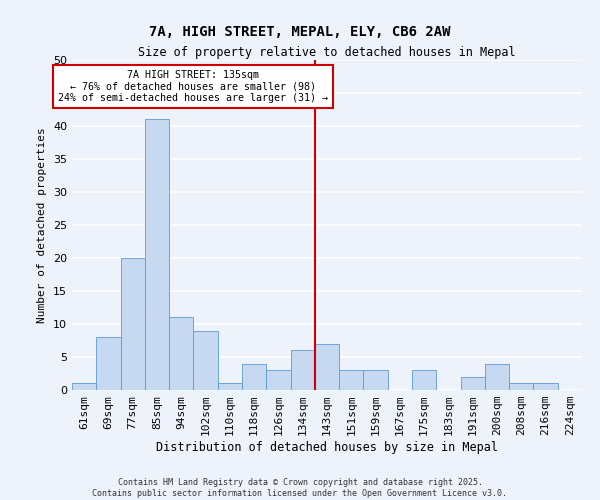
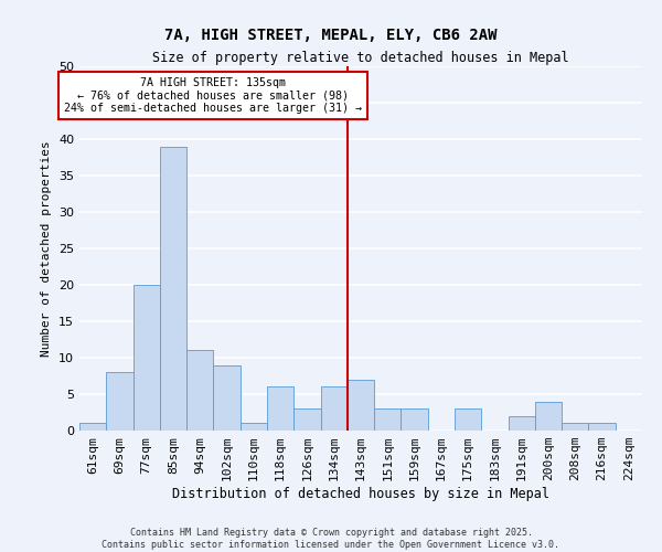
85sqm: 41 -> 39
118sqm: 4 -> 6
